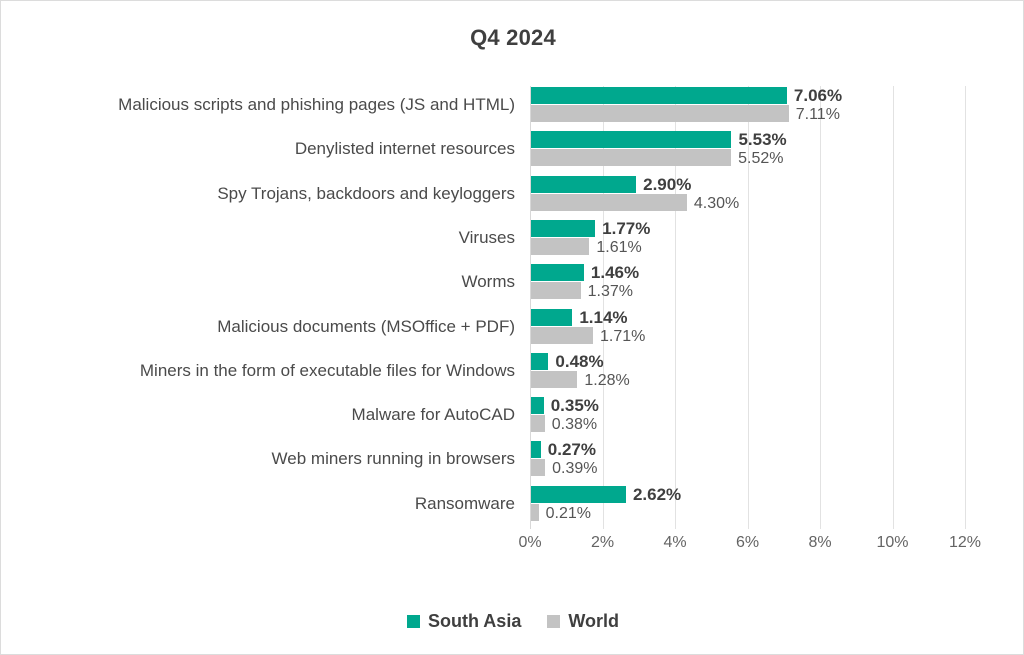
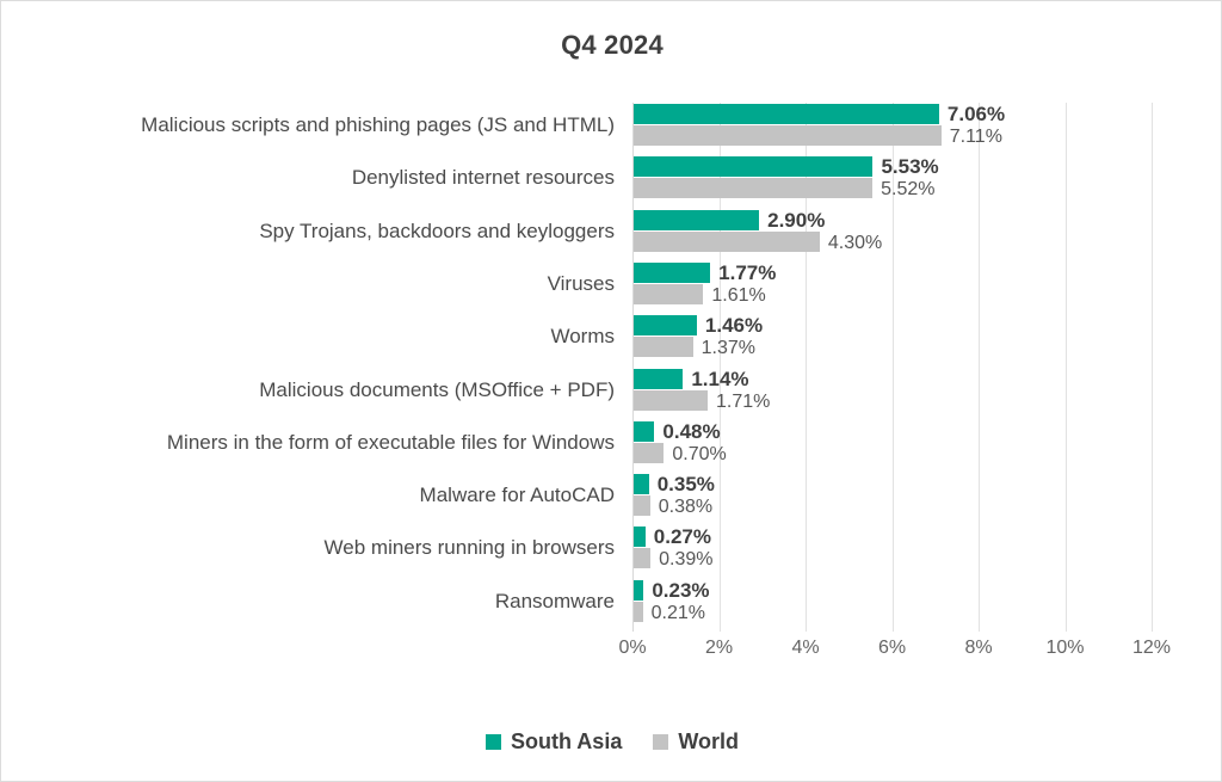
World/Miners in the form of executable files for Windows: 1.28% -> 0.70%
South Asia/Ransomware: 2.62% -> 0.23%
